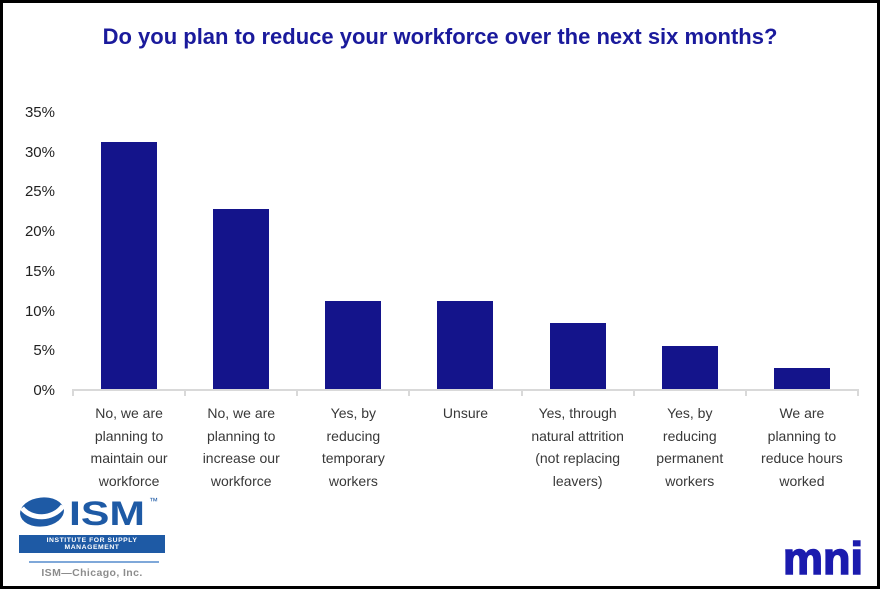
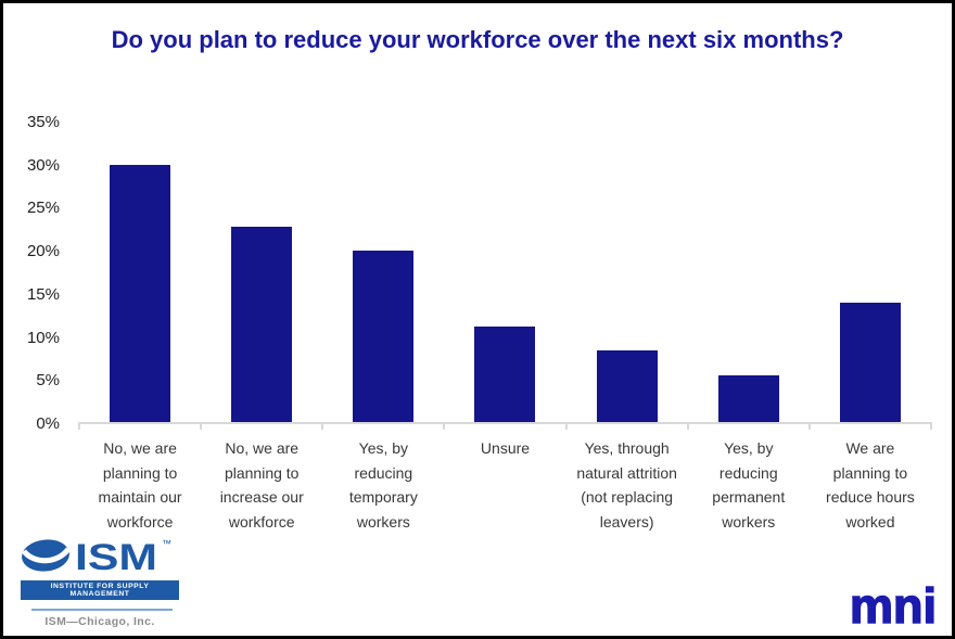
No, we are planning to maintain our workforce: 31% -> 30%
Yes, by reducing temporary workers: 11% -> 20%
We are planning to reduce hours worked: 3% -> 14%
